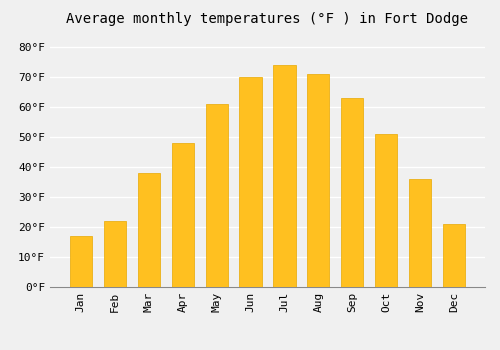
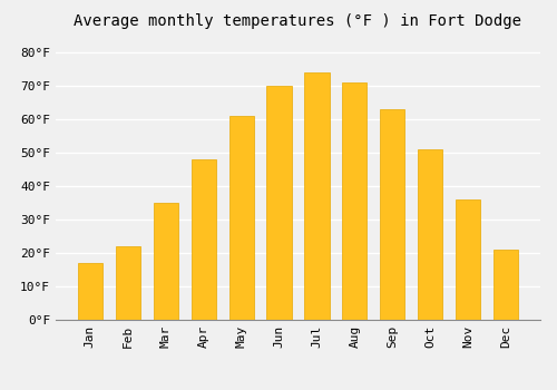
Mar: 38°F -> 35°F
